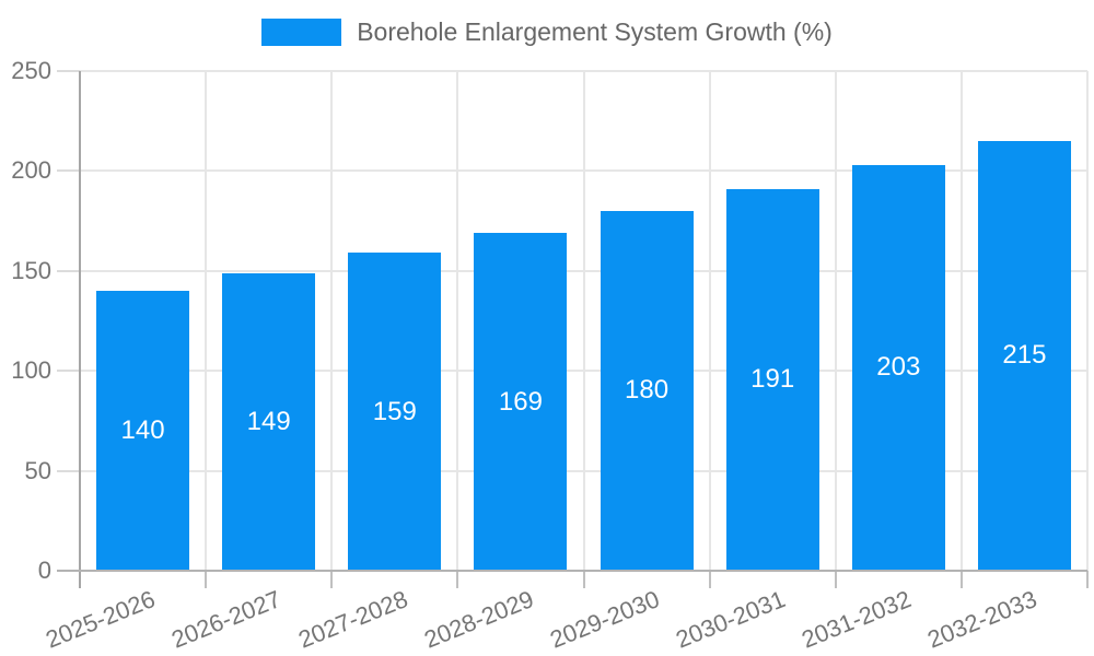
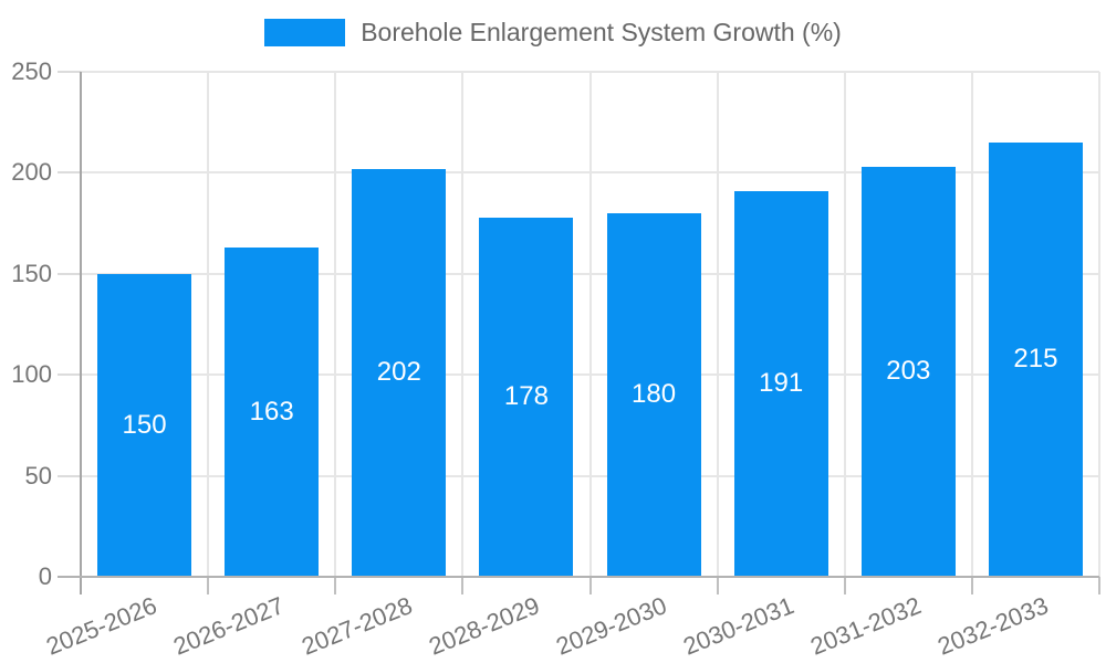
2025-2026: 140 -> 150
2026-2027: 149 -> 163
2027-2028: 159 -> 202
2028-2029: 169 -> 178
